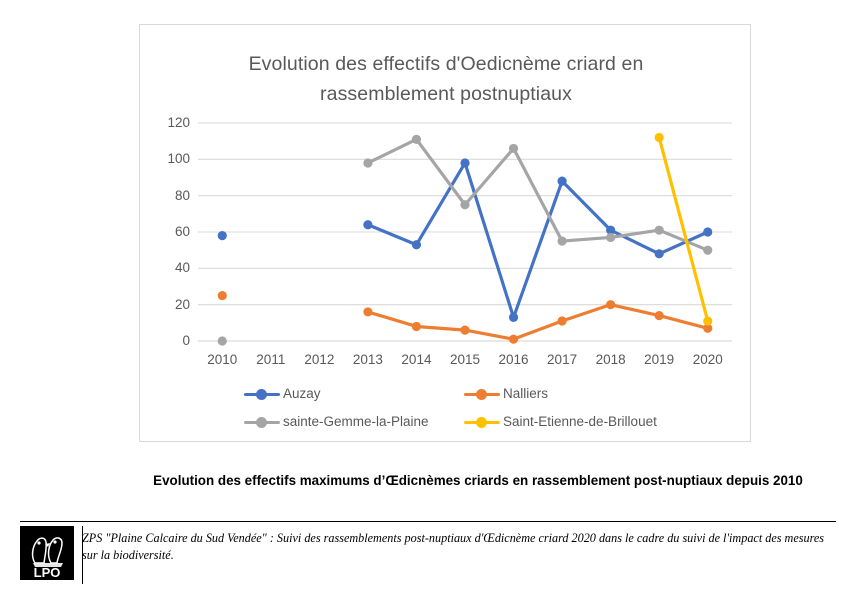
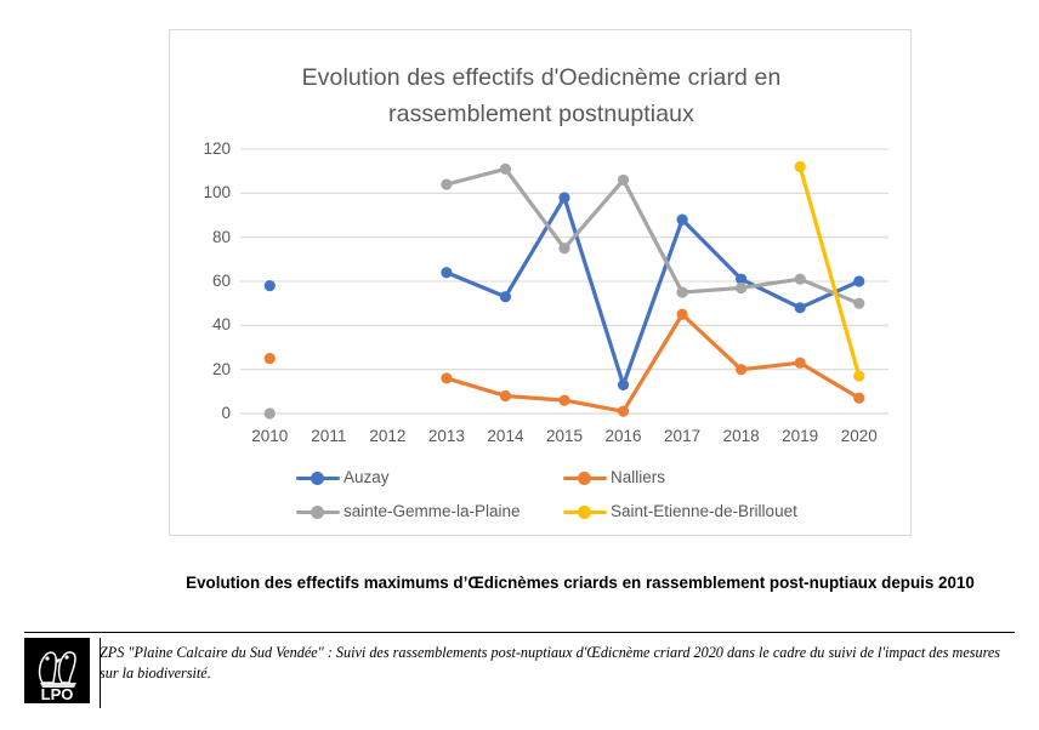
sainte-Gemme-la-Plaine/2013: 98 -> 104
Nalliers/2017: 11 -> 45
Nalliers/2019: 14 -> 23
Saint-Etienne-de-Brillouet/2020: 11 -> 17
